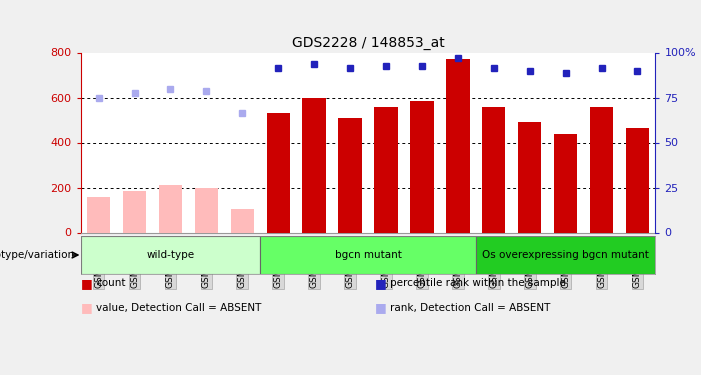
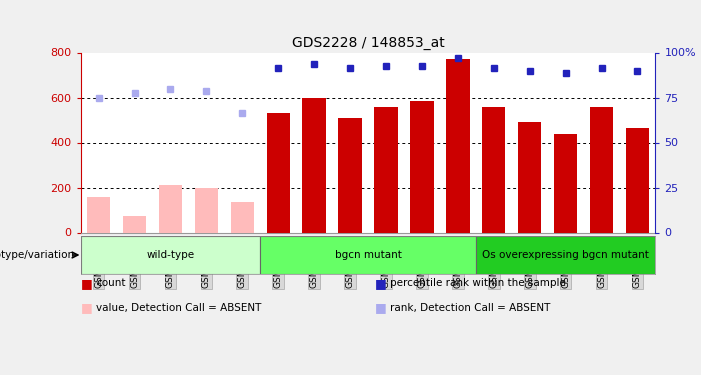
GSM95943: 185 -> 75
GSM95946: 105 -> 135
